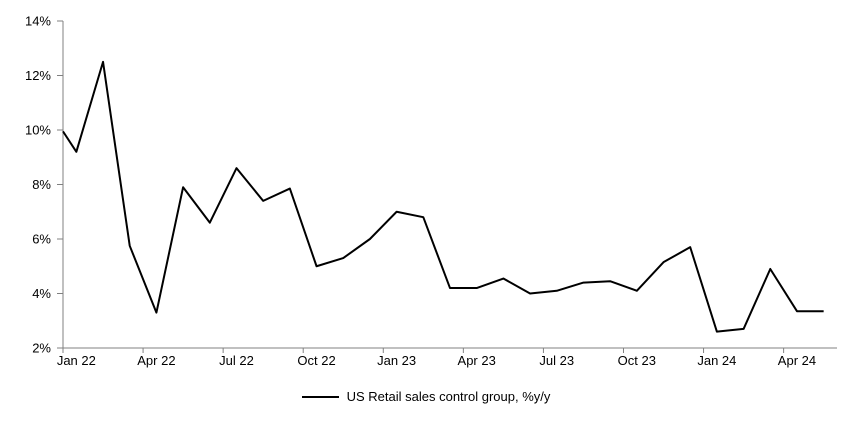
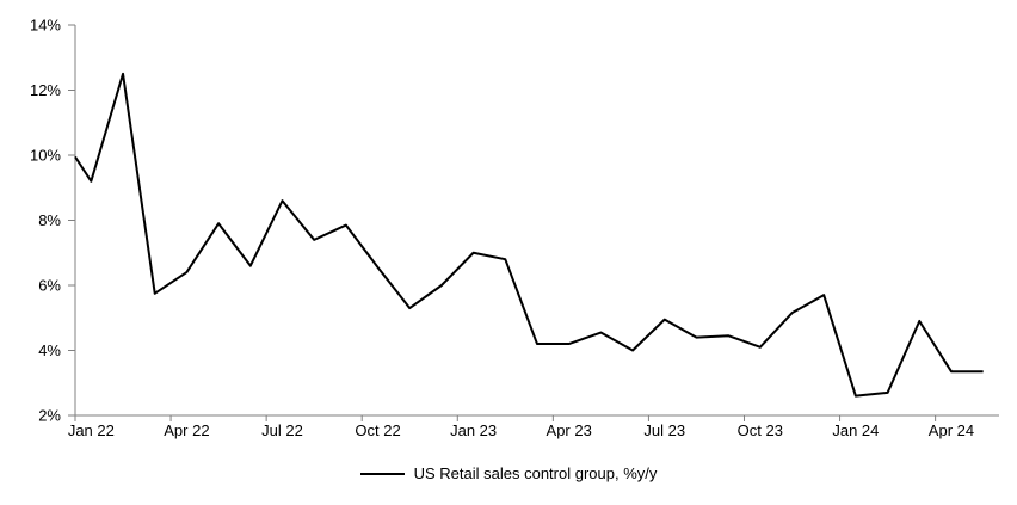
Apr 22: 3.3% -> 6.4%
Oct 22: 5.0% -> 6.5%
Jul 23: 4.1% -> 5.0%
